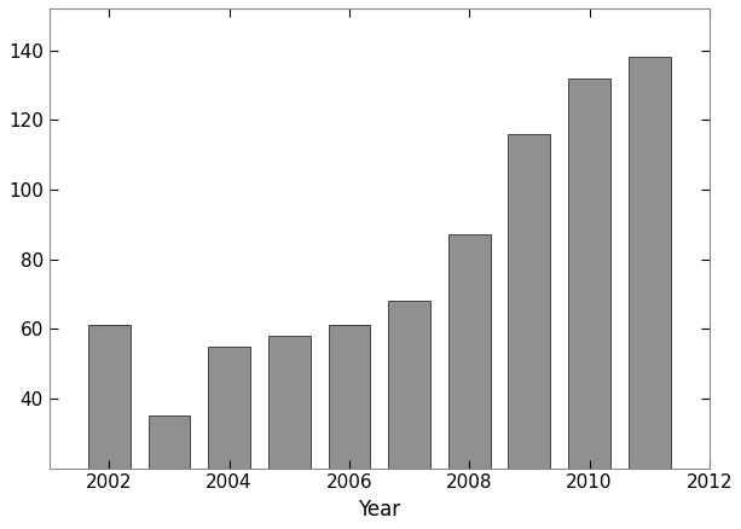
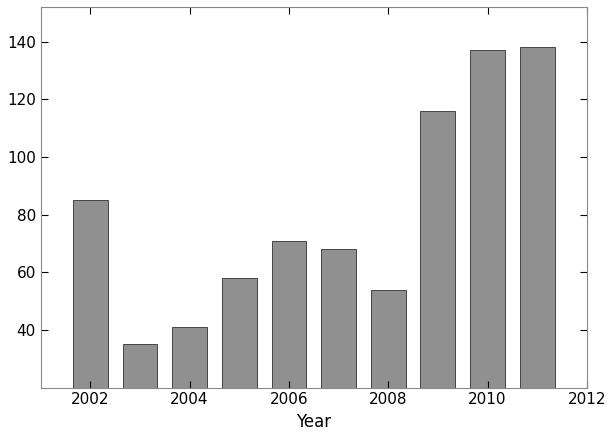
2002: 61 -> 85
2004: 55 -> 41
2006: 61 -> 71
2008: 87 -> 54
2010: 132 -> 137
